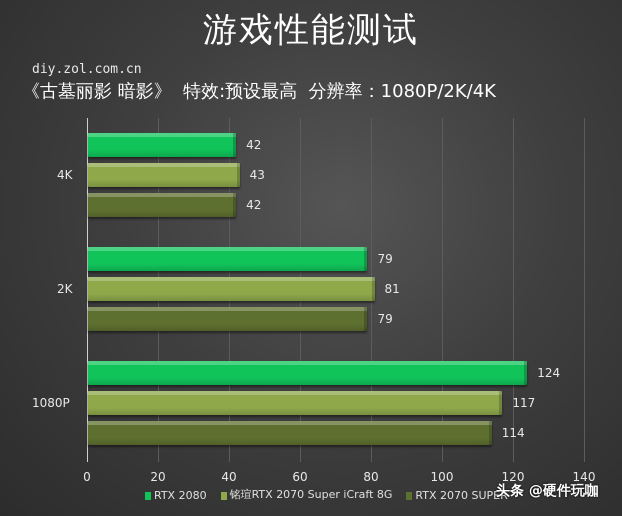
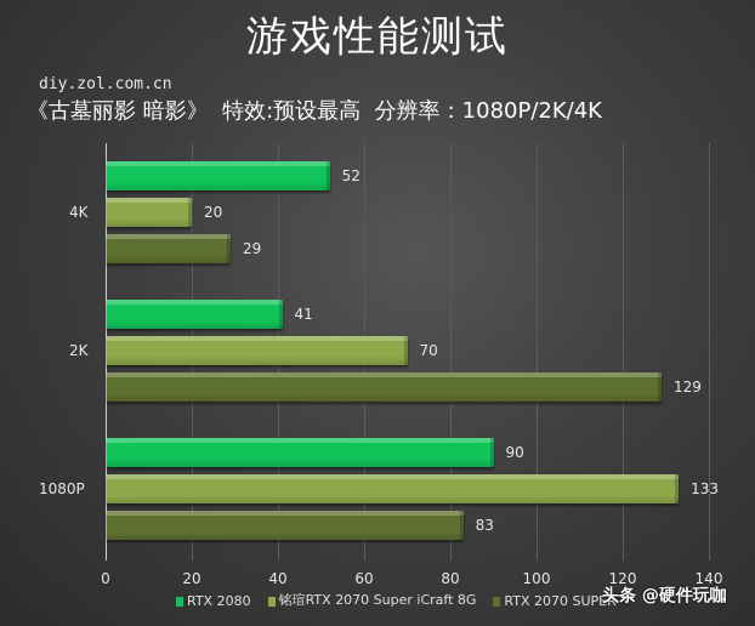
RTX 2080/4K: 42 -> 52
铭瑄RTX 2070 Super iCraft 8G/4K: 43 -> 20
RTX 2070 SUPER/4K: 42 -> 29
RTX 2080/2K: 79 -> 41
铭瑄RTX 2070 Super iCraft 8G/2K: 81 -> 70
RTX 2070 SUPER/2K: 79 -> 129
RTX 2080/1080P: 124 -> 90
铭瑄RTX 2070 Super iCraft 8G/1080P: 117 -> 133
RTX 2070 SUPER/1080P: 114 -> 83
